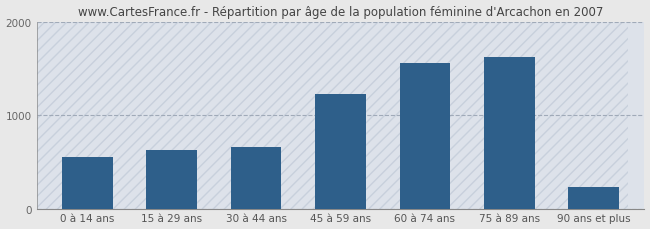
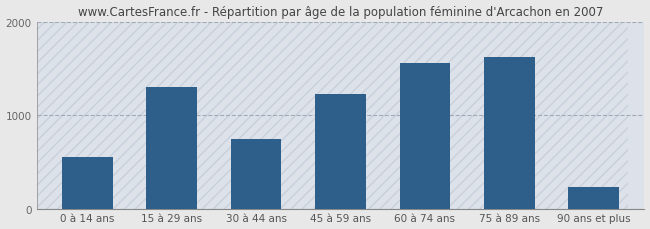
15 à 29 ans: 630 -> 1300
30 à 44 ans: 660 -> 740
